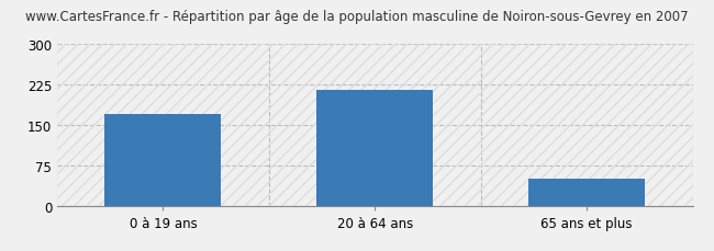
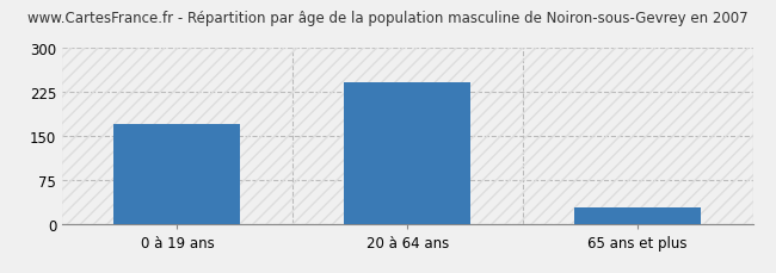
20 à 64 ans: 215 -> 242
65 ans et plus: 50 -> 28
